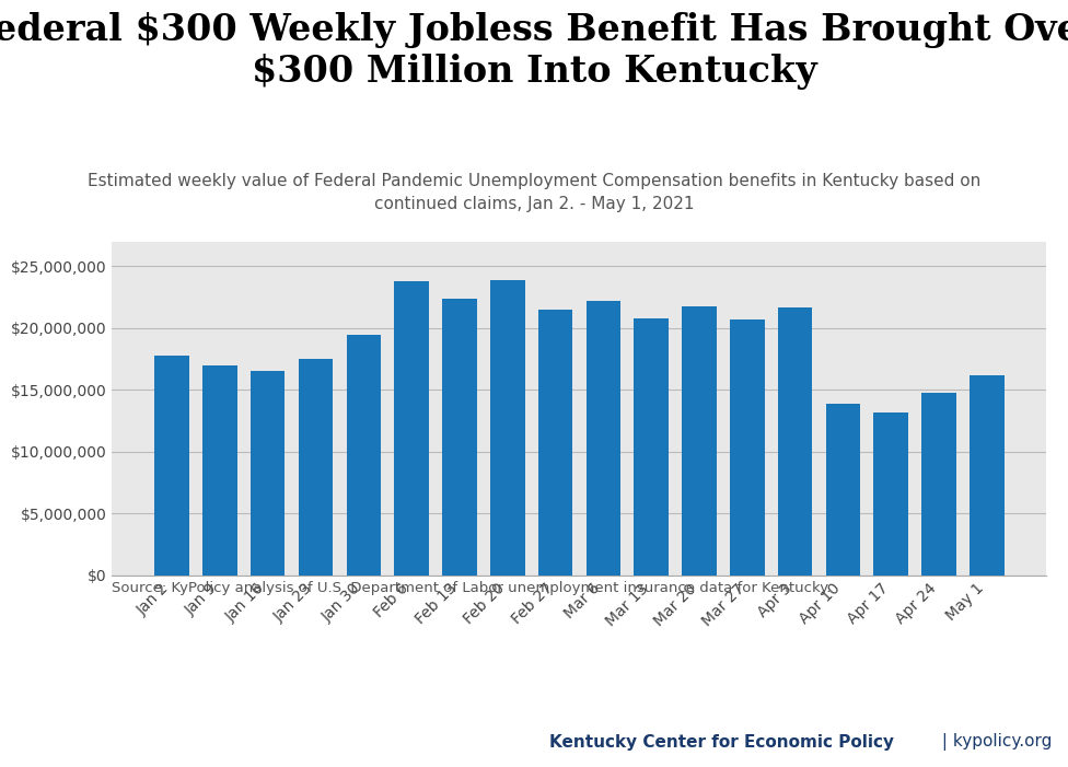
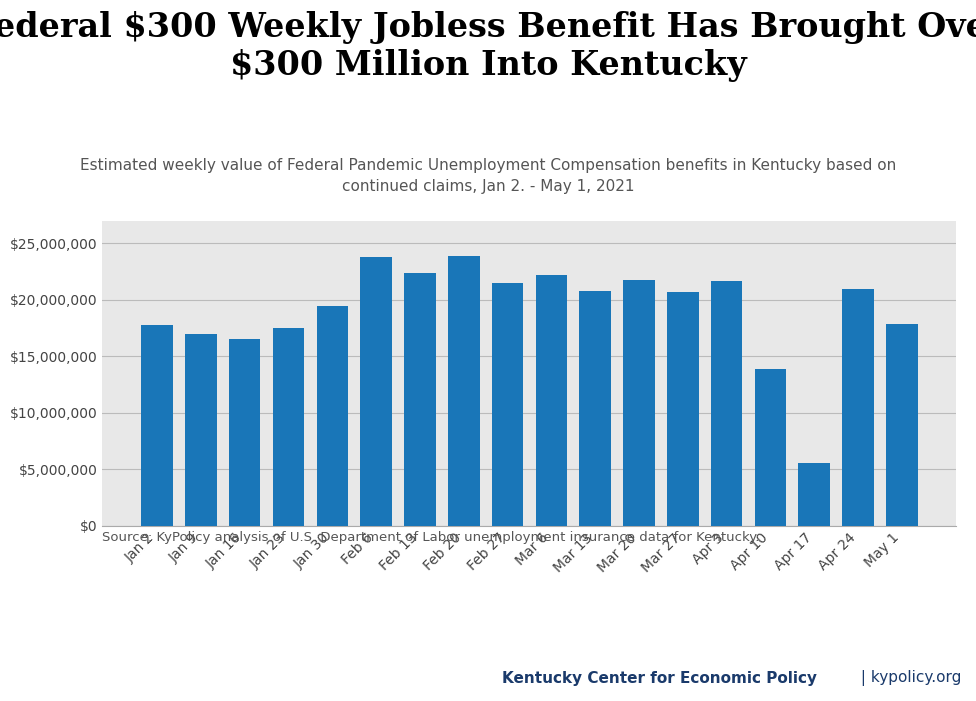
Apr 17: $13,200,000 -> $5,600,000
Apr 24: $14,800,000 -> $21,000,000
May 1: $16,200,000 -> $17,900,000
